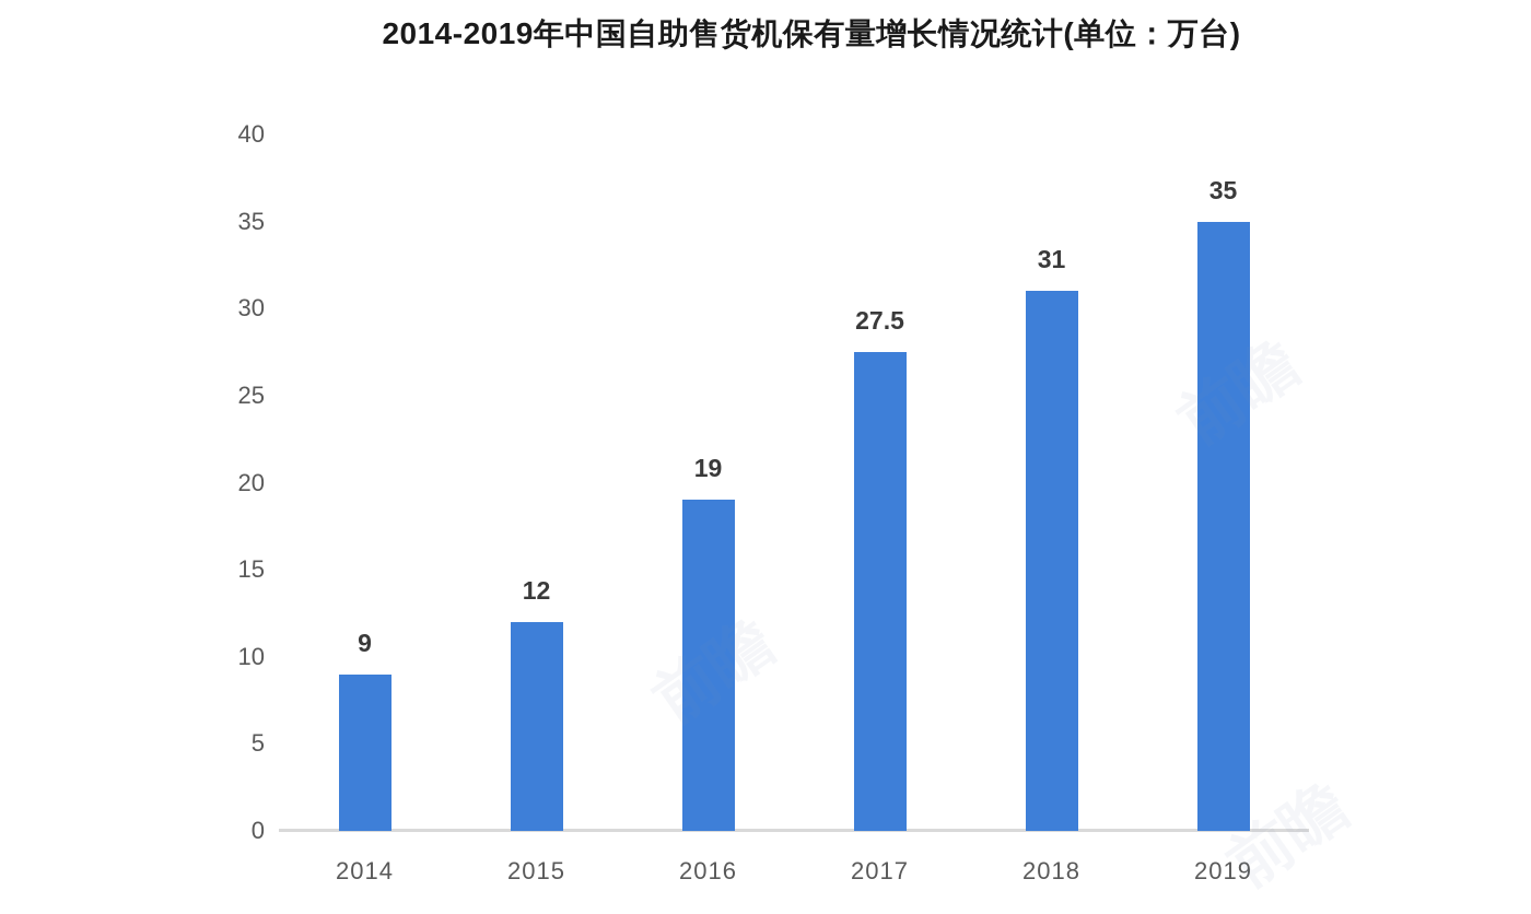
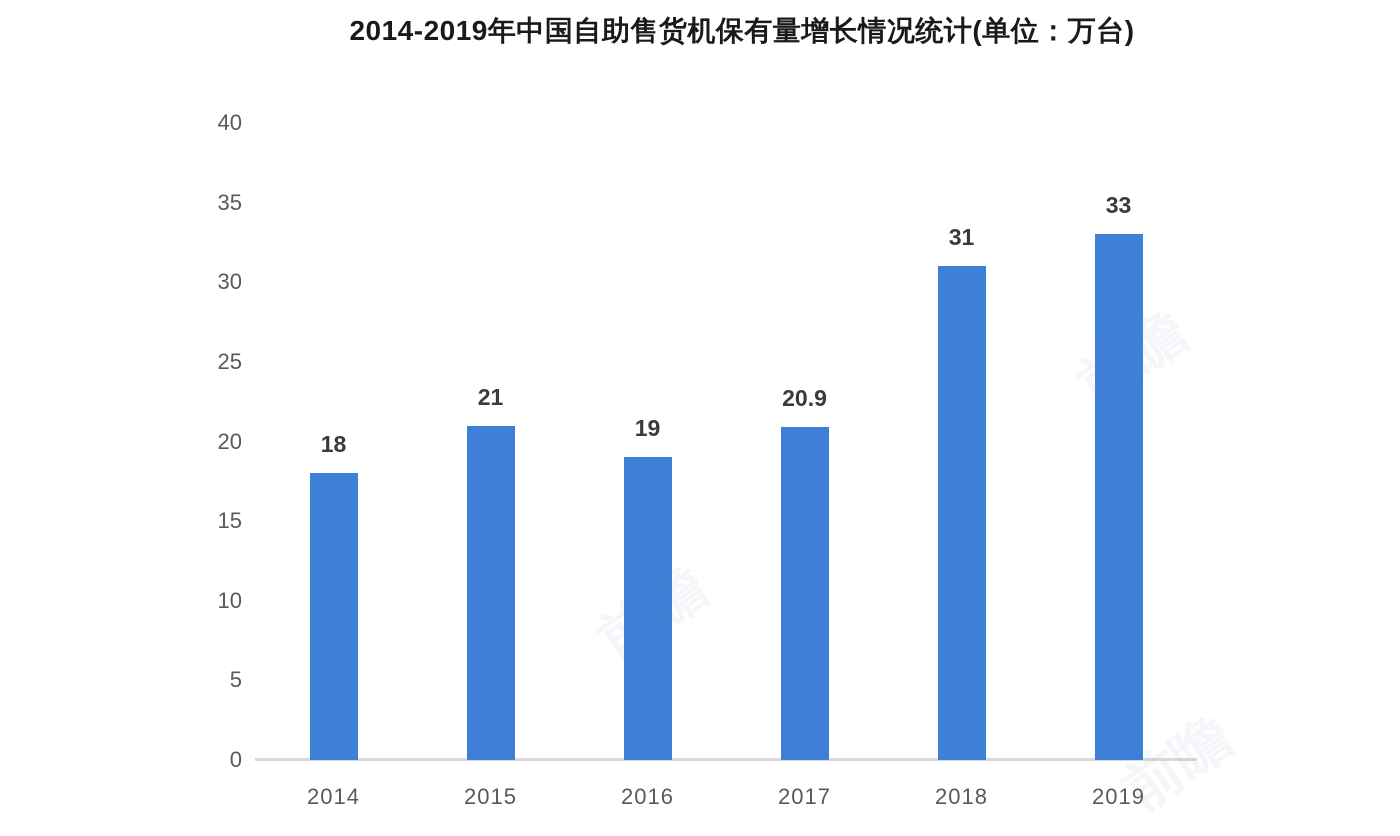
2014: 9 -> 18
2015: 12 -> 21
2017: 27.5 -> 20.9
2019: 35 -> 33
